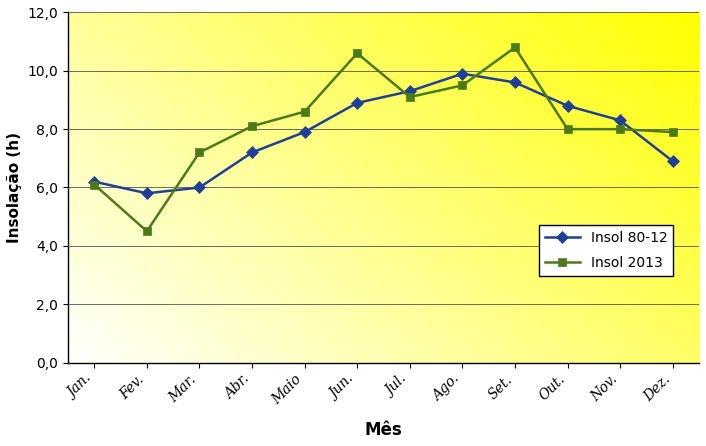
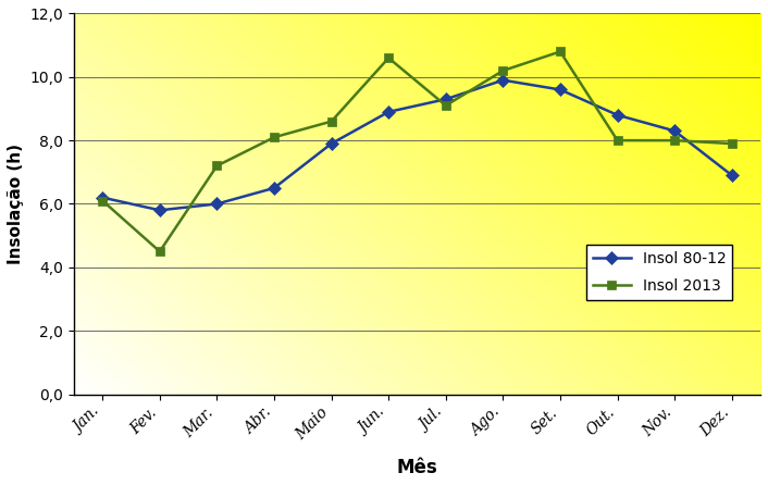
Insol 80-12/Abr.: 7,2 -> 6,5
Insol 2013/Ago.: 9,5 -> 10,2
